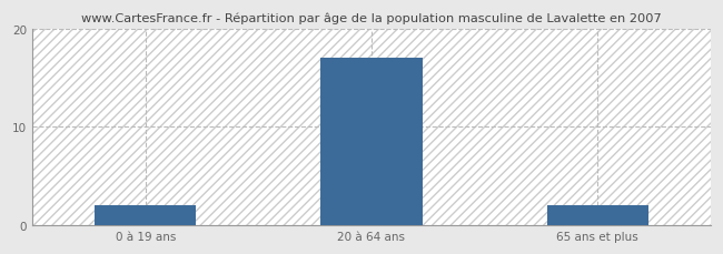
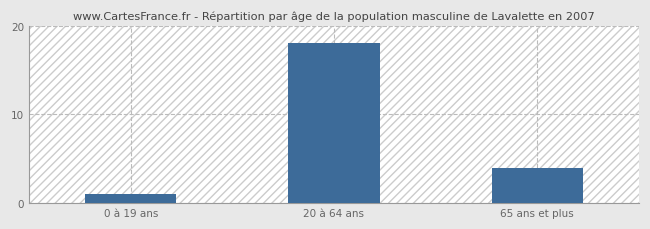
0 à 19 ans: 2 -> 1
20 à 64 ans: 17 -> 18
65 ans et plus: 2 -> 4
